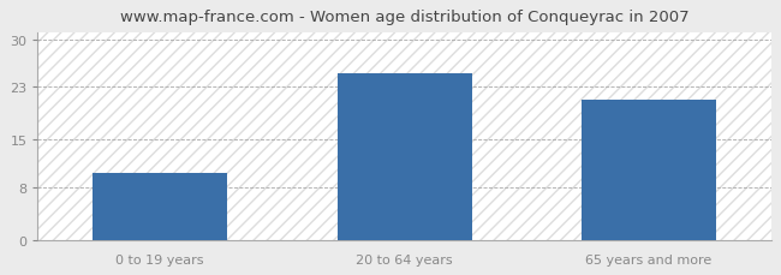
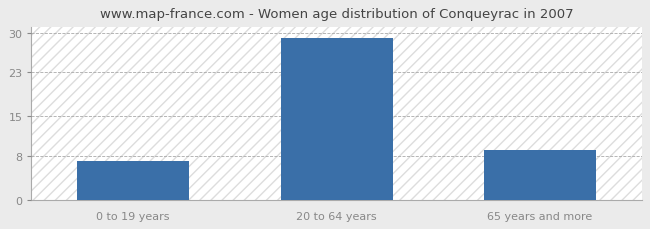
0 to 19 years: 10 -> 7
20 to 64 years: 25 -> 29
65 years and more: 21 -> 9
